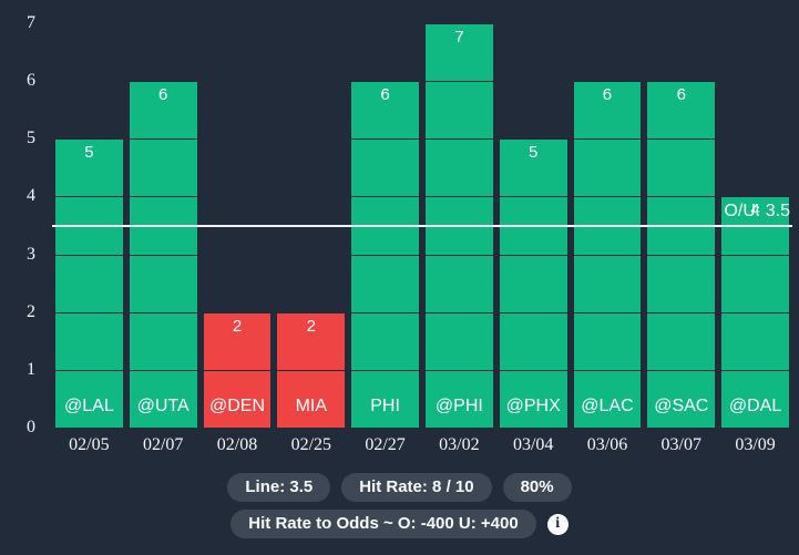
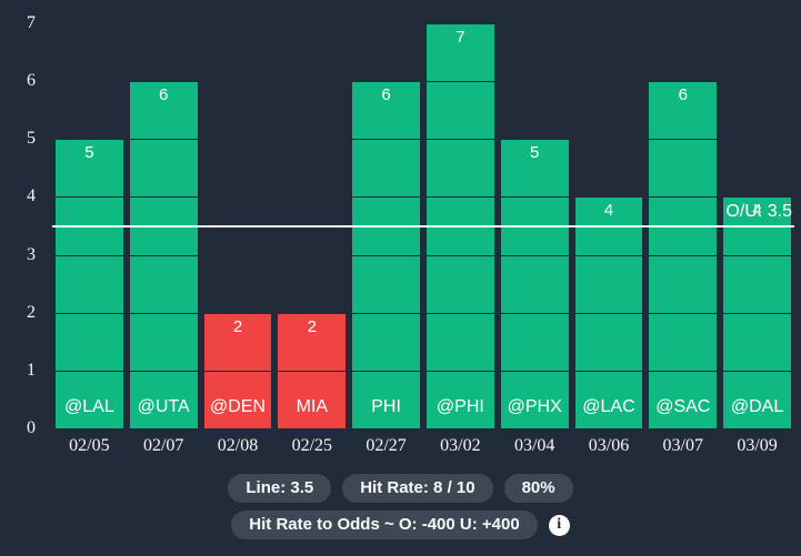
03/06: 6 -> 4
